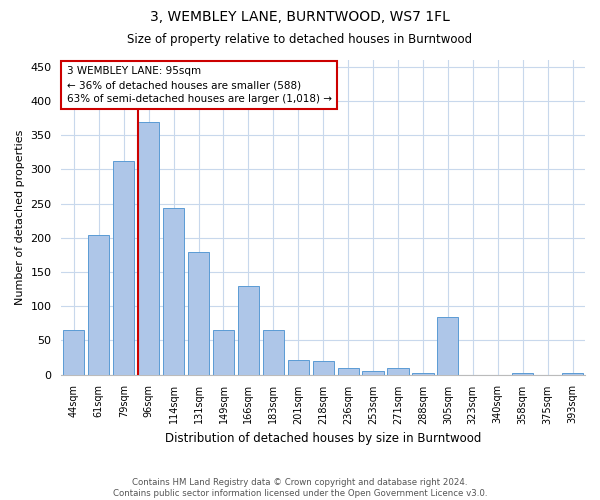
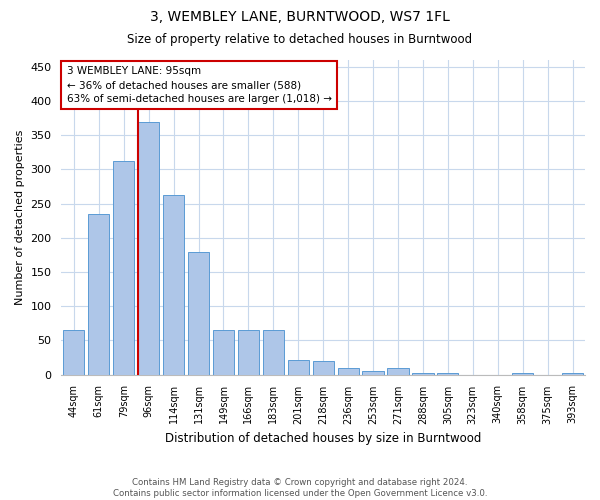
61sqm: 204 -> 235
114sqm: 244 -> 263
166sqm: 130 -> 65
305sqm: 84 -> 2
